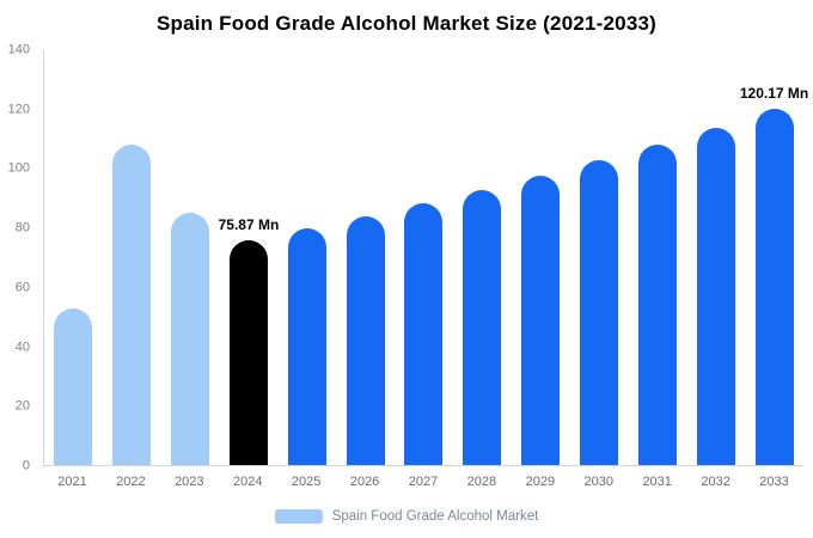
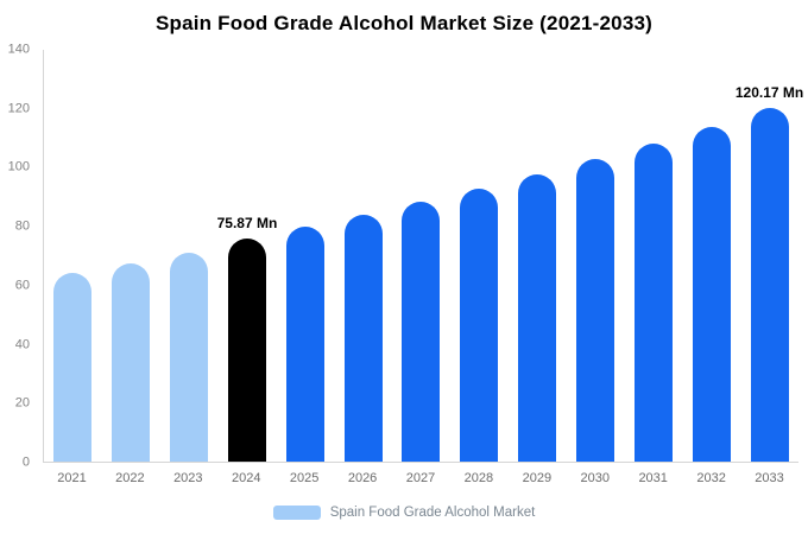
2021: 53 -> 64
2022: 108 -> 67
2023: 85 -> 71
